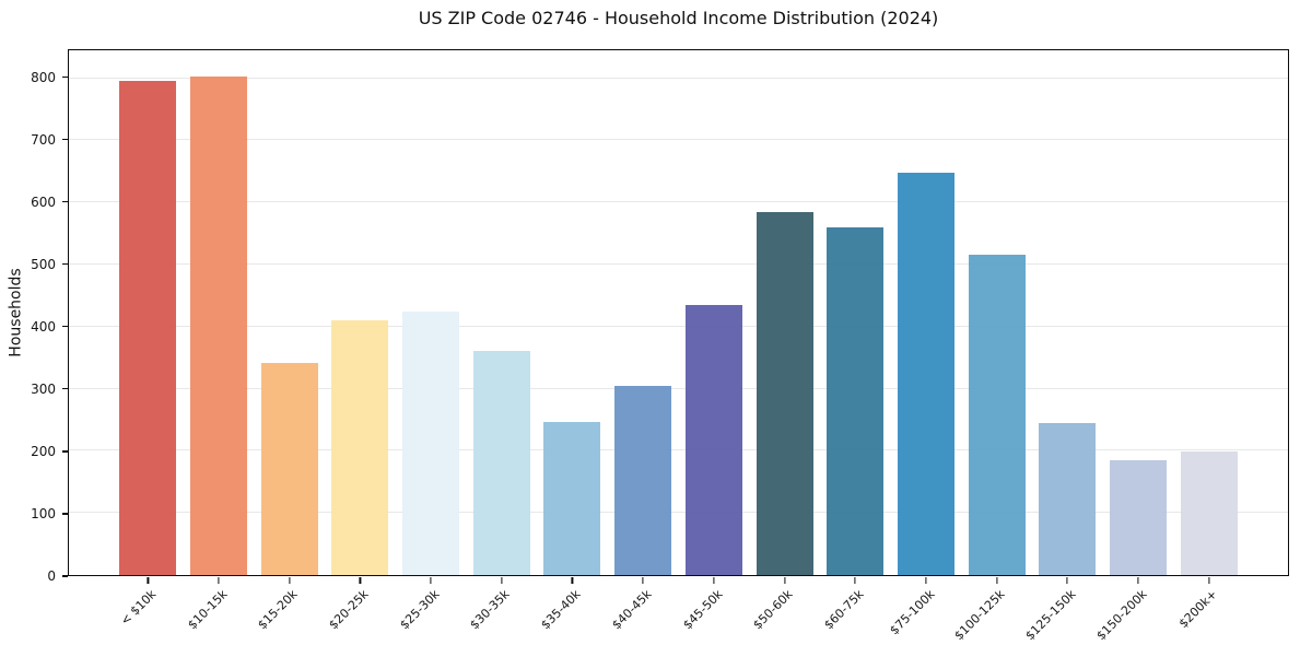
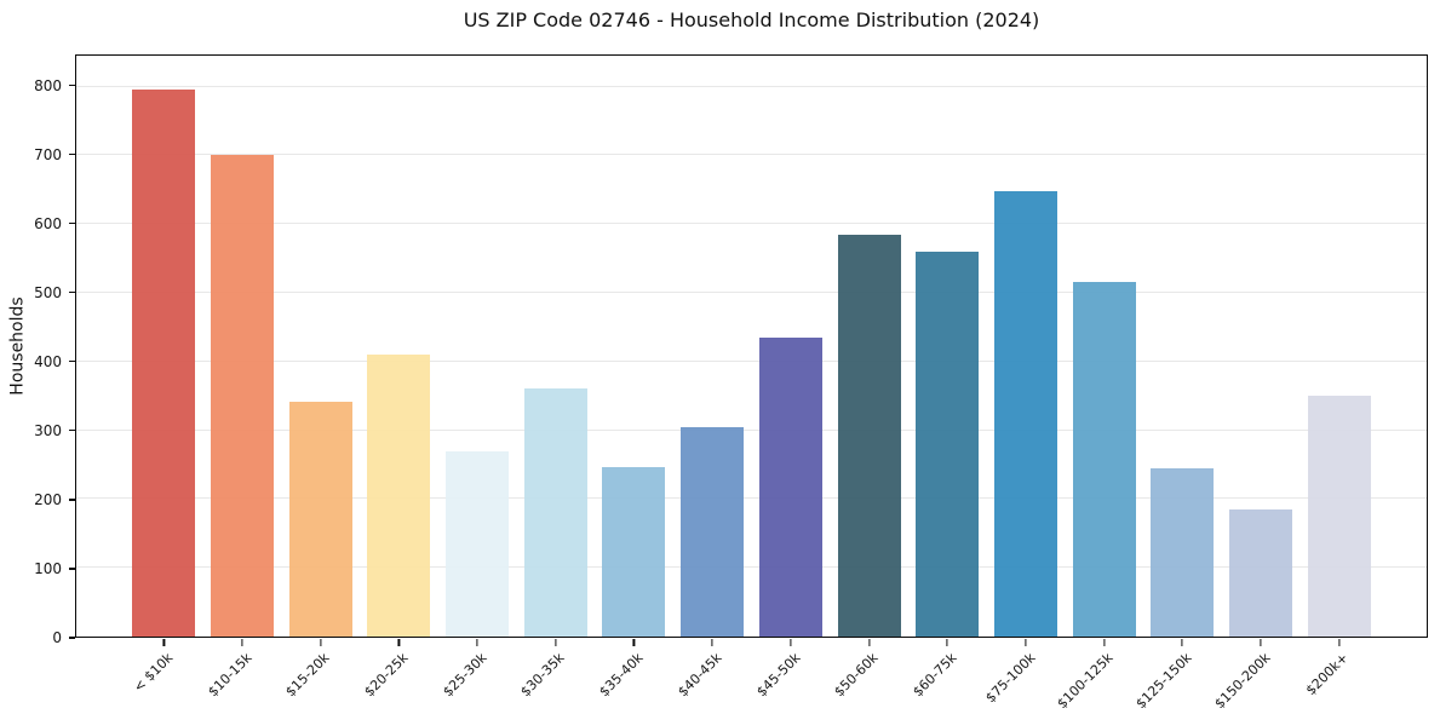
$10-15k: 800 -> 700
$25-30k: 420 -> 270
$200k+: 200 -> 350
